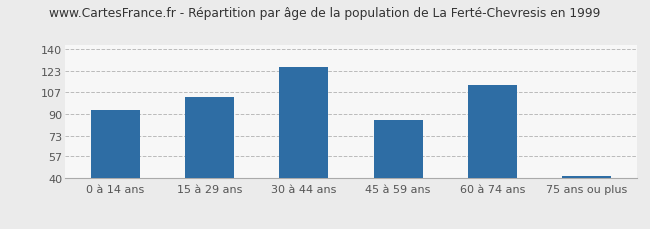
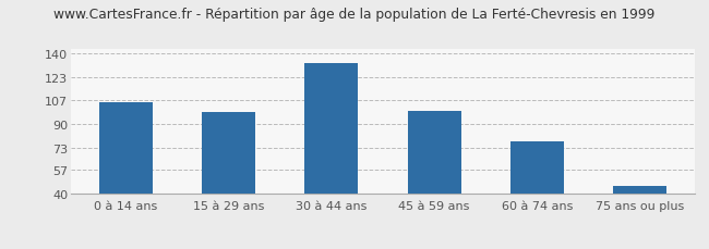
0 à 14 ans: 93 -> 105
15 à 29 ans: 103 -> 98
30 à 44 ans: 126 -> 133
45 à 59 ans: 85 -> 99
60 à 74 ans: 112 -> 77
75 ans ou plus: 42 -> 46
